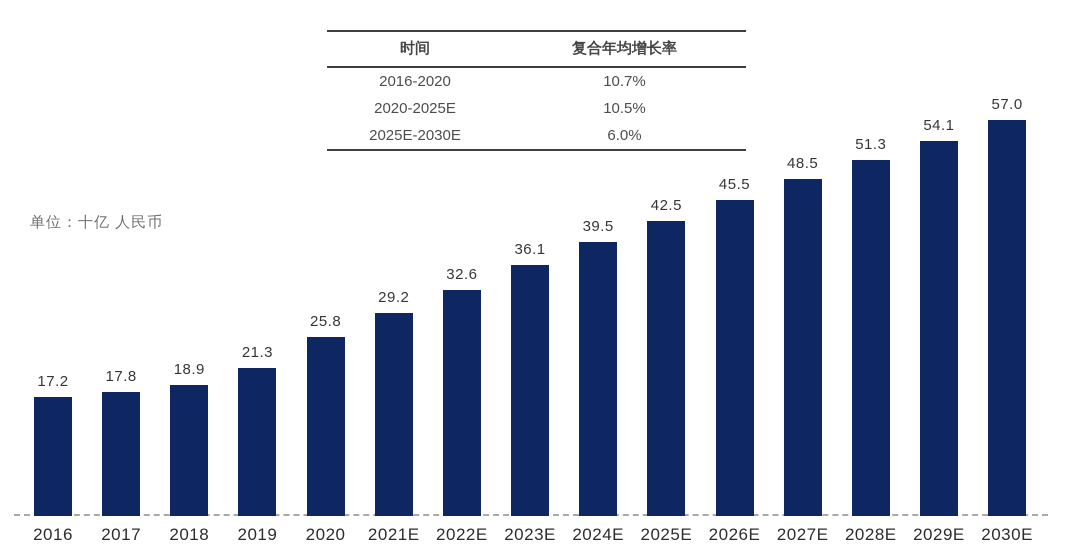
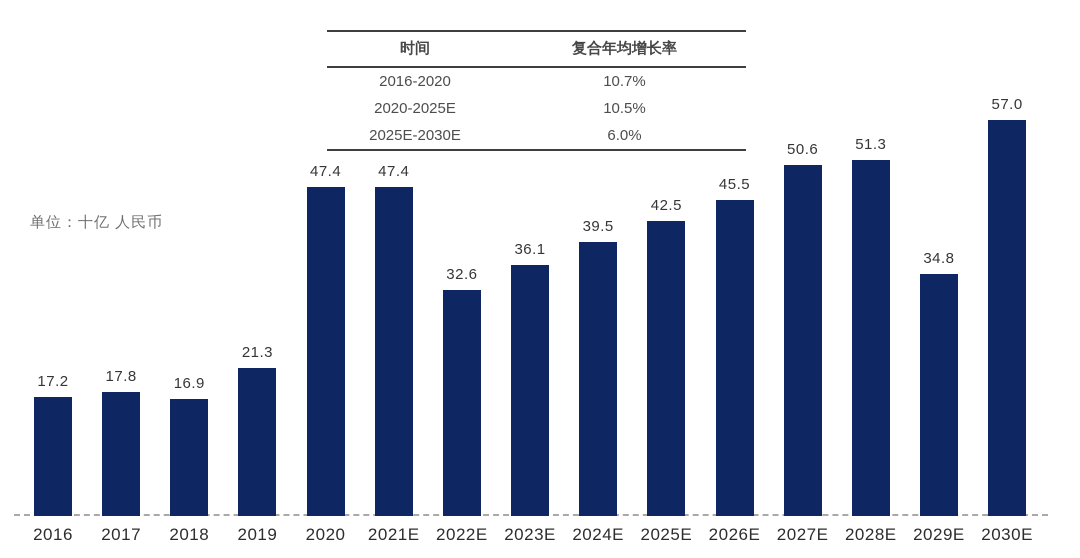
2018: 18.9 -> 16.9
2020: 25.8 -> 47.4
2021E: 29.2 -> 47.4
2027E: 48.5 -> 50.6
2029E: 54.1 -> 34.8
